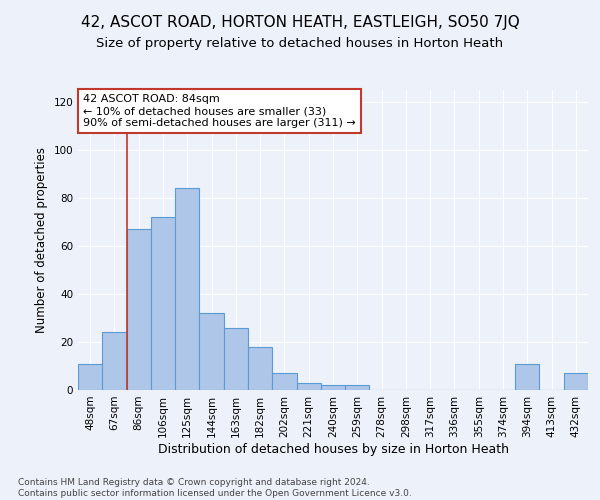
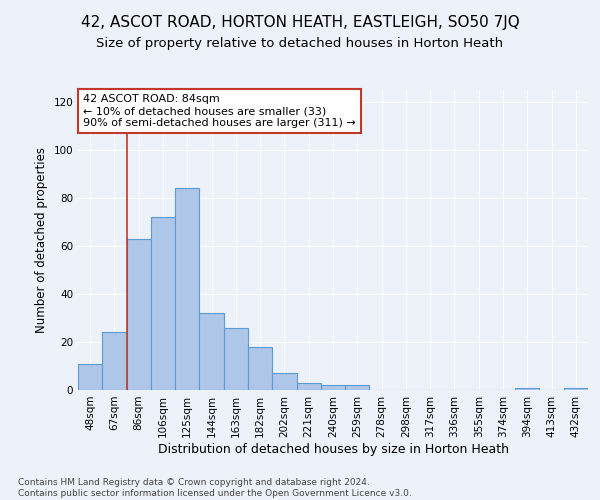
86sqm: 67 -> 63
394sqm: 11 -> 1
432sqm: 7 -> 1
